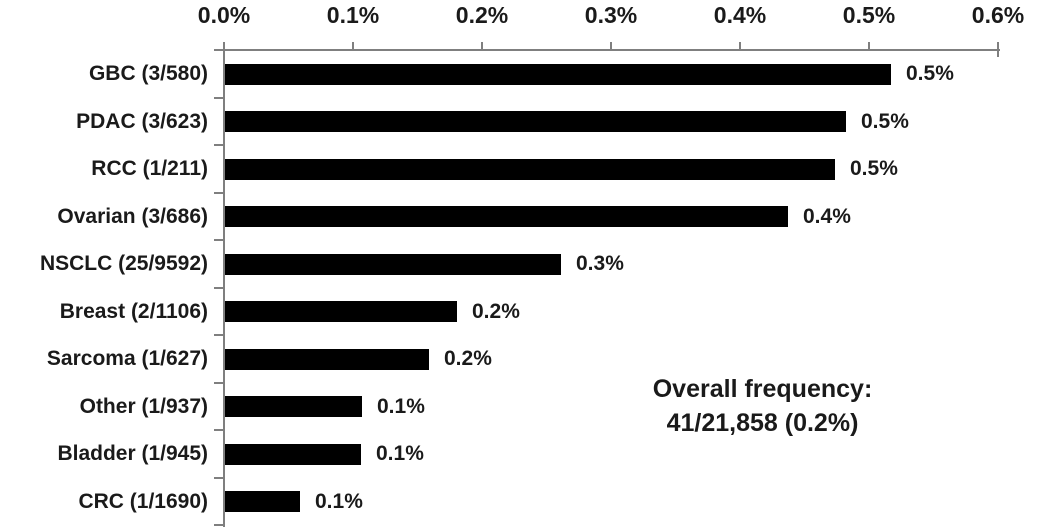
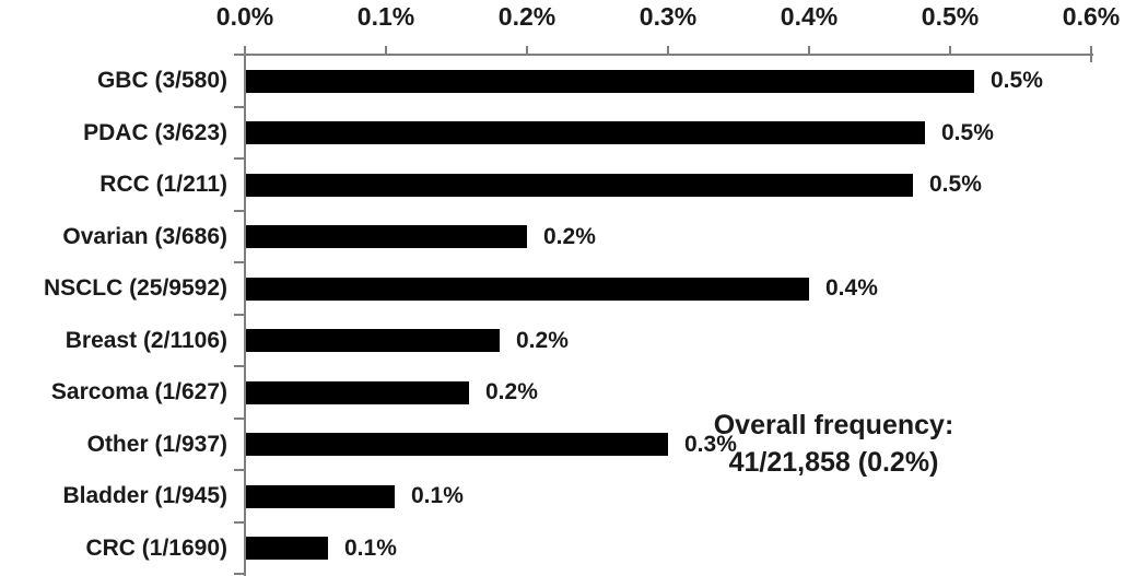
Ovarian (3/686): 0.4% -> 0.2%
NSCLC (25/9592): 0.3% -> 0.4%
Other (1/937): 0.1% -> 0.3%
